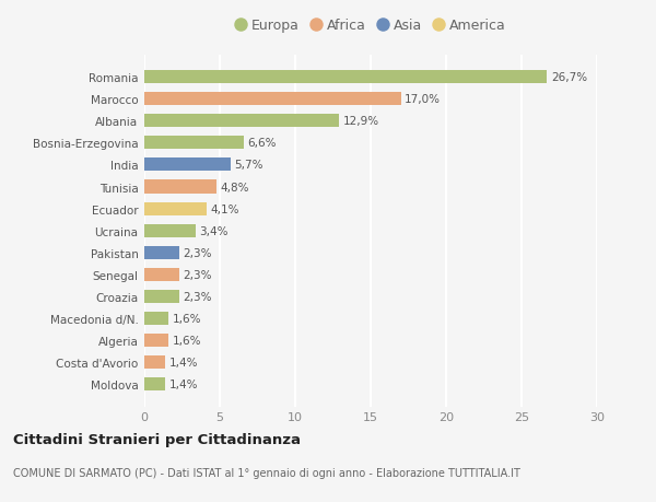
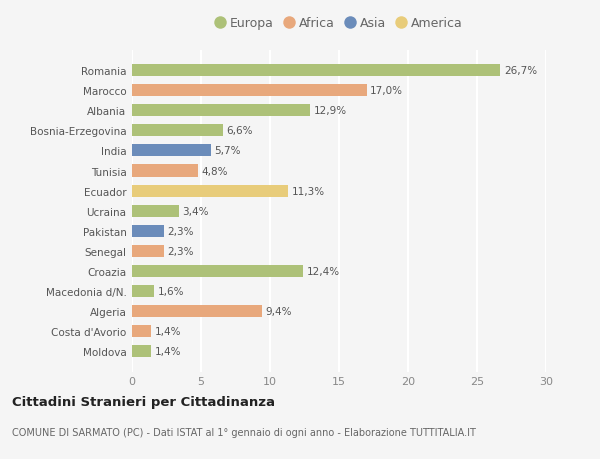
Ecuador: 4,1% -> 11,3%
Croazia: 2,3% -> 12,4%
Algeria: 1,6% -> 9,4%
